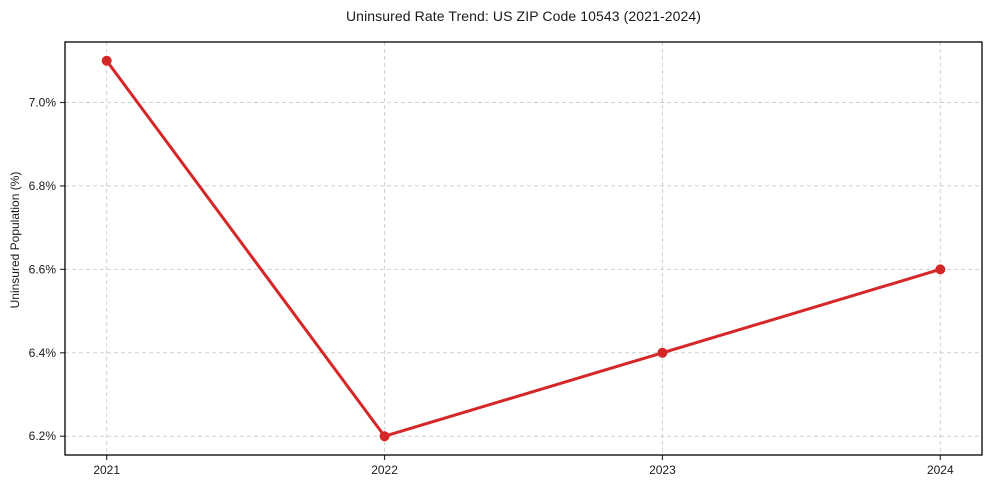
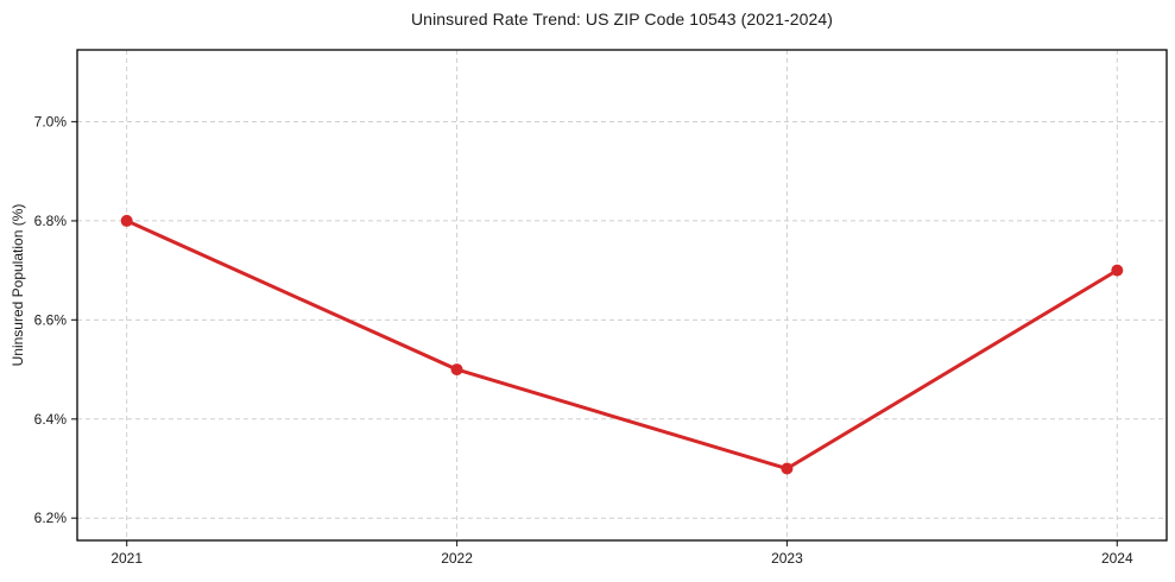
2021: 7.1% -> 6.8%
2022: 6.2% -> 6.5%
2023: 6.4% -> 6.3%
2024: 6.6% -> 6.7%
